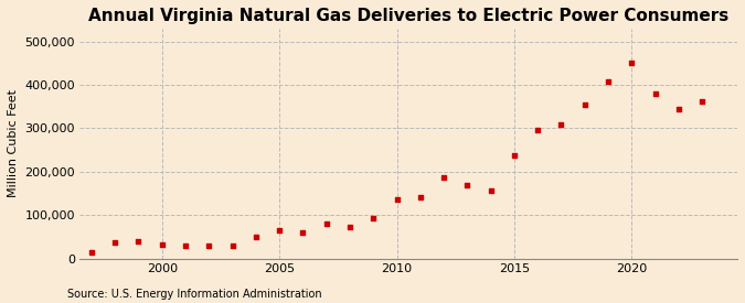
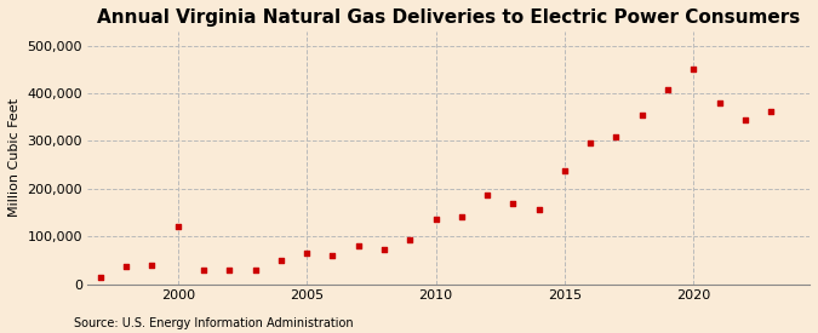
2000: 33,000 -> 120,000
